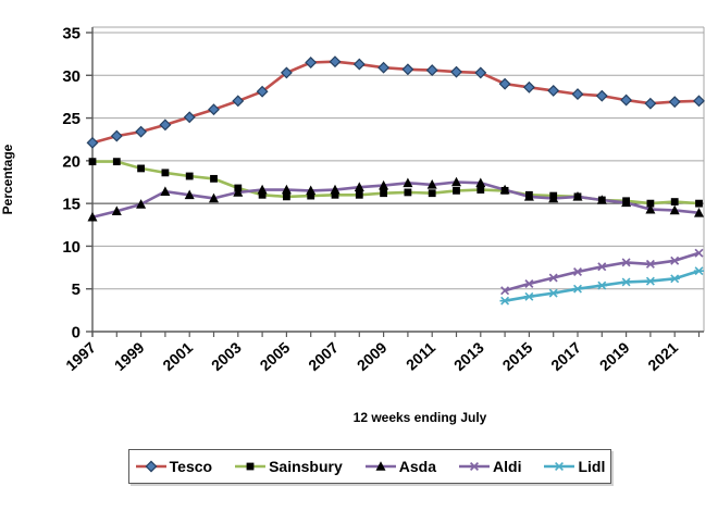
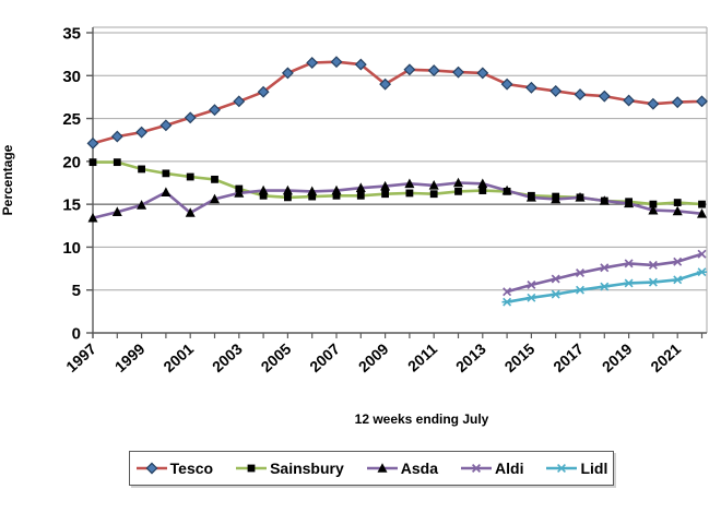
Asda/2001: 16 -> 14
Tesco/2009: 31 -> 29
